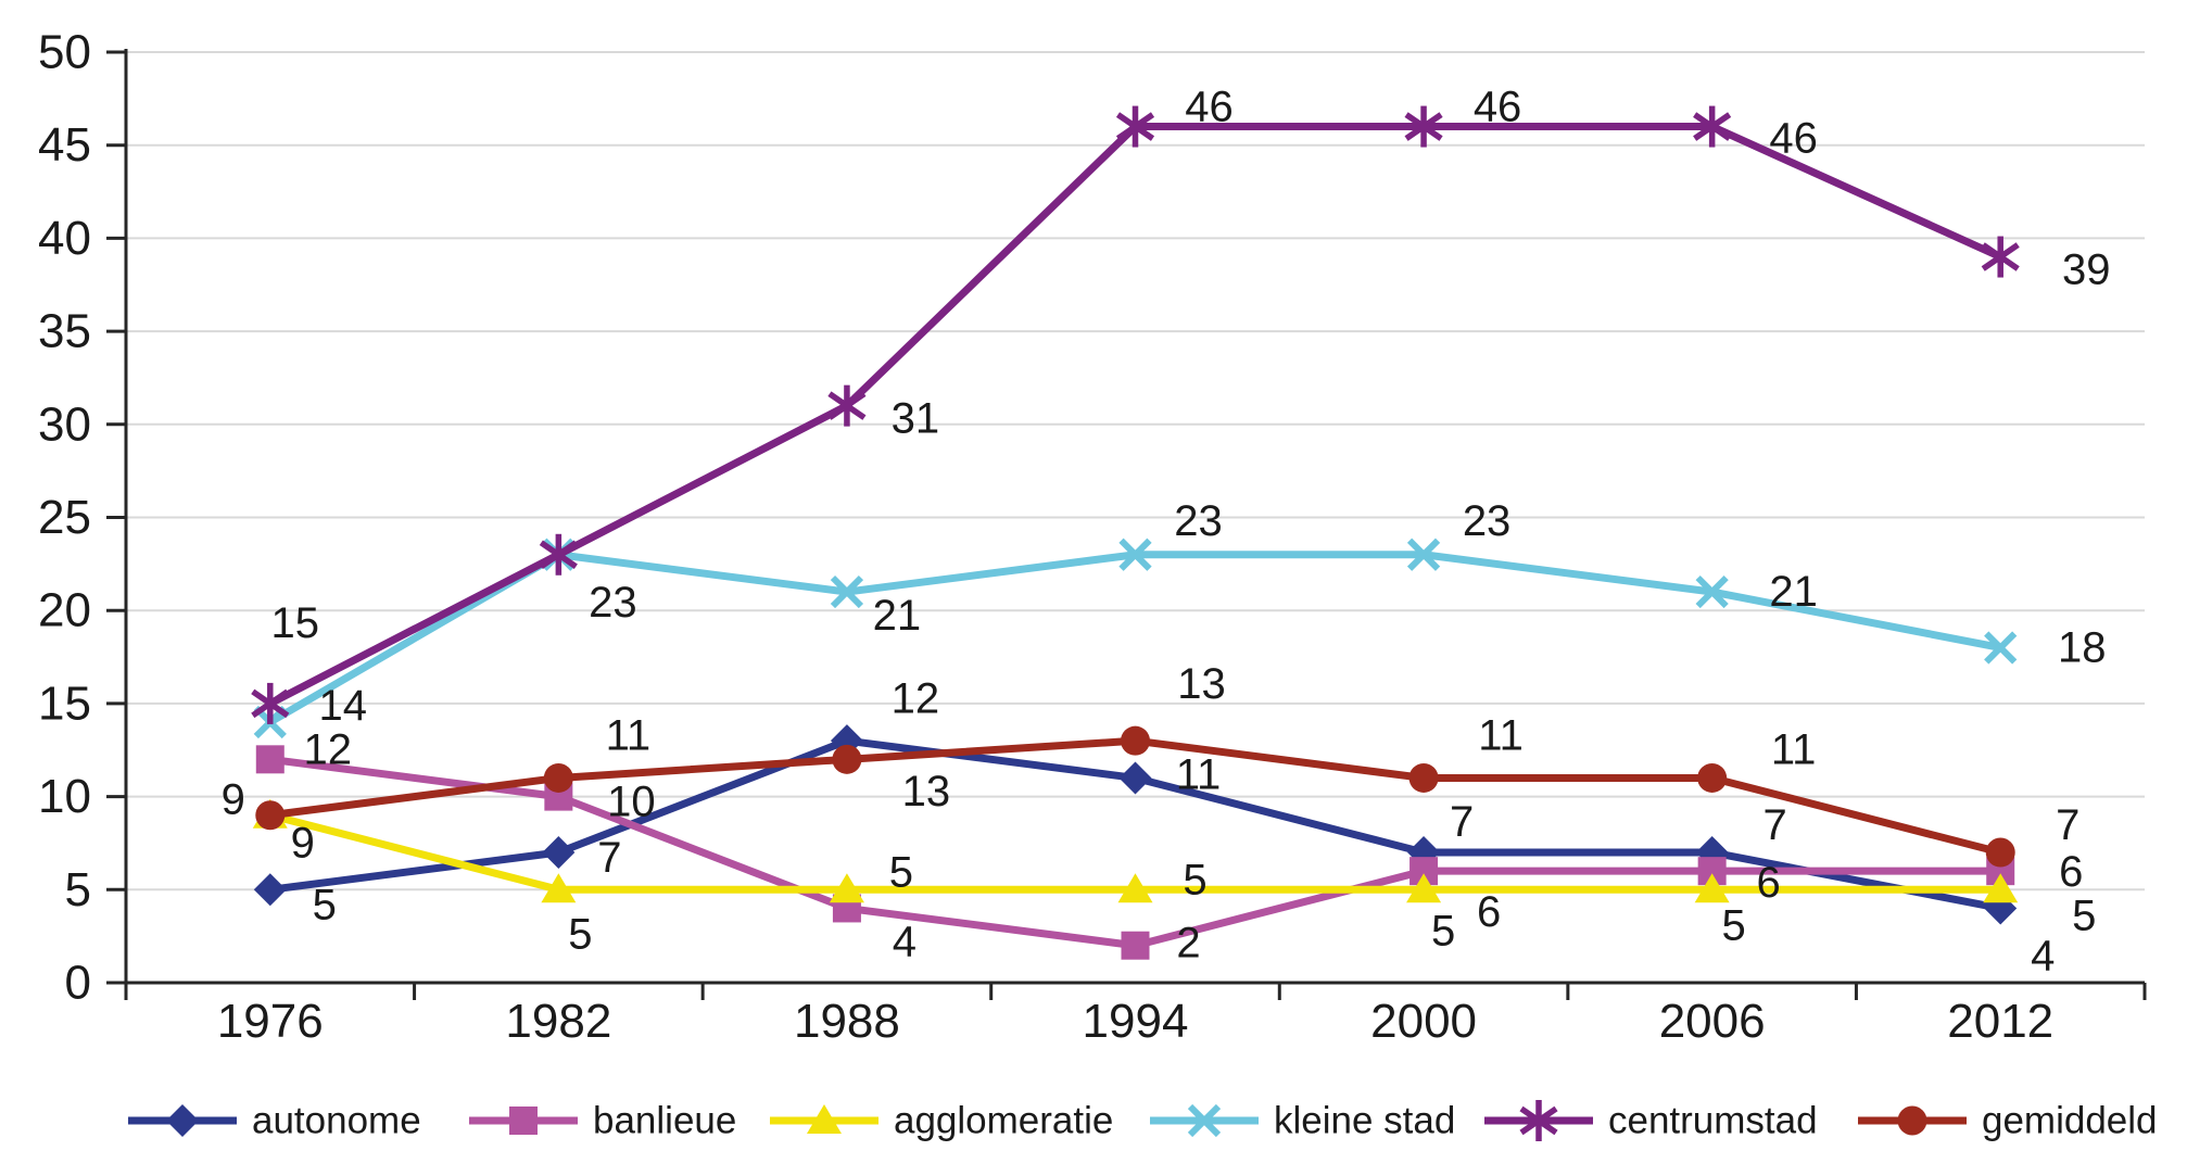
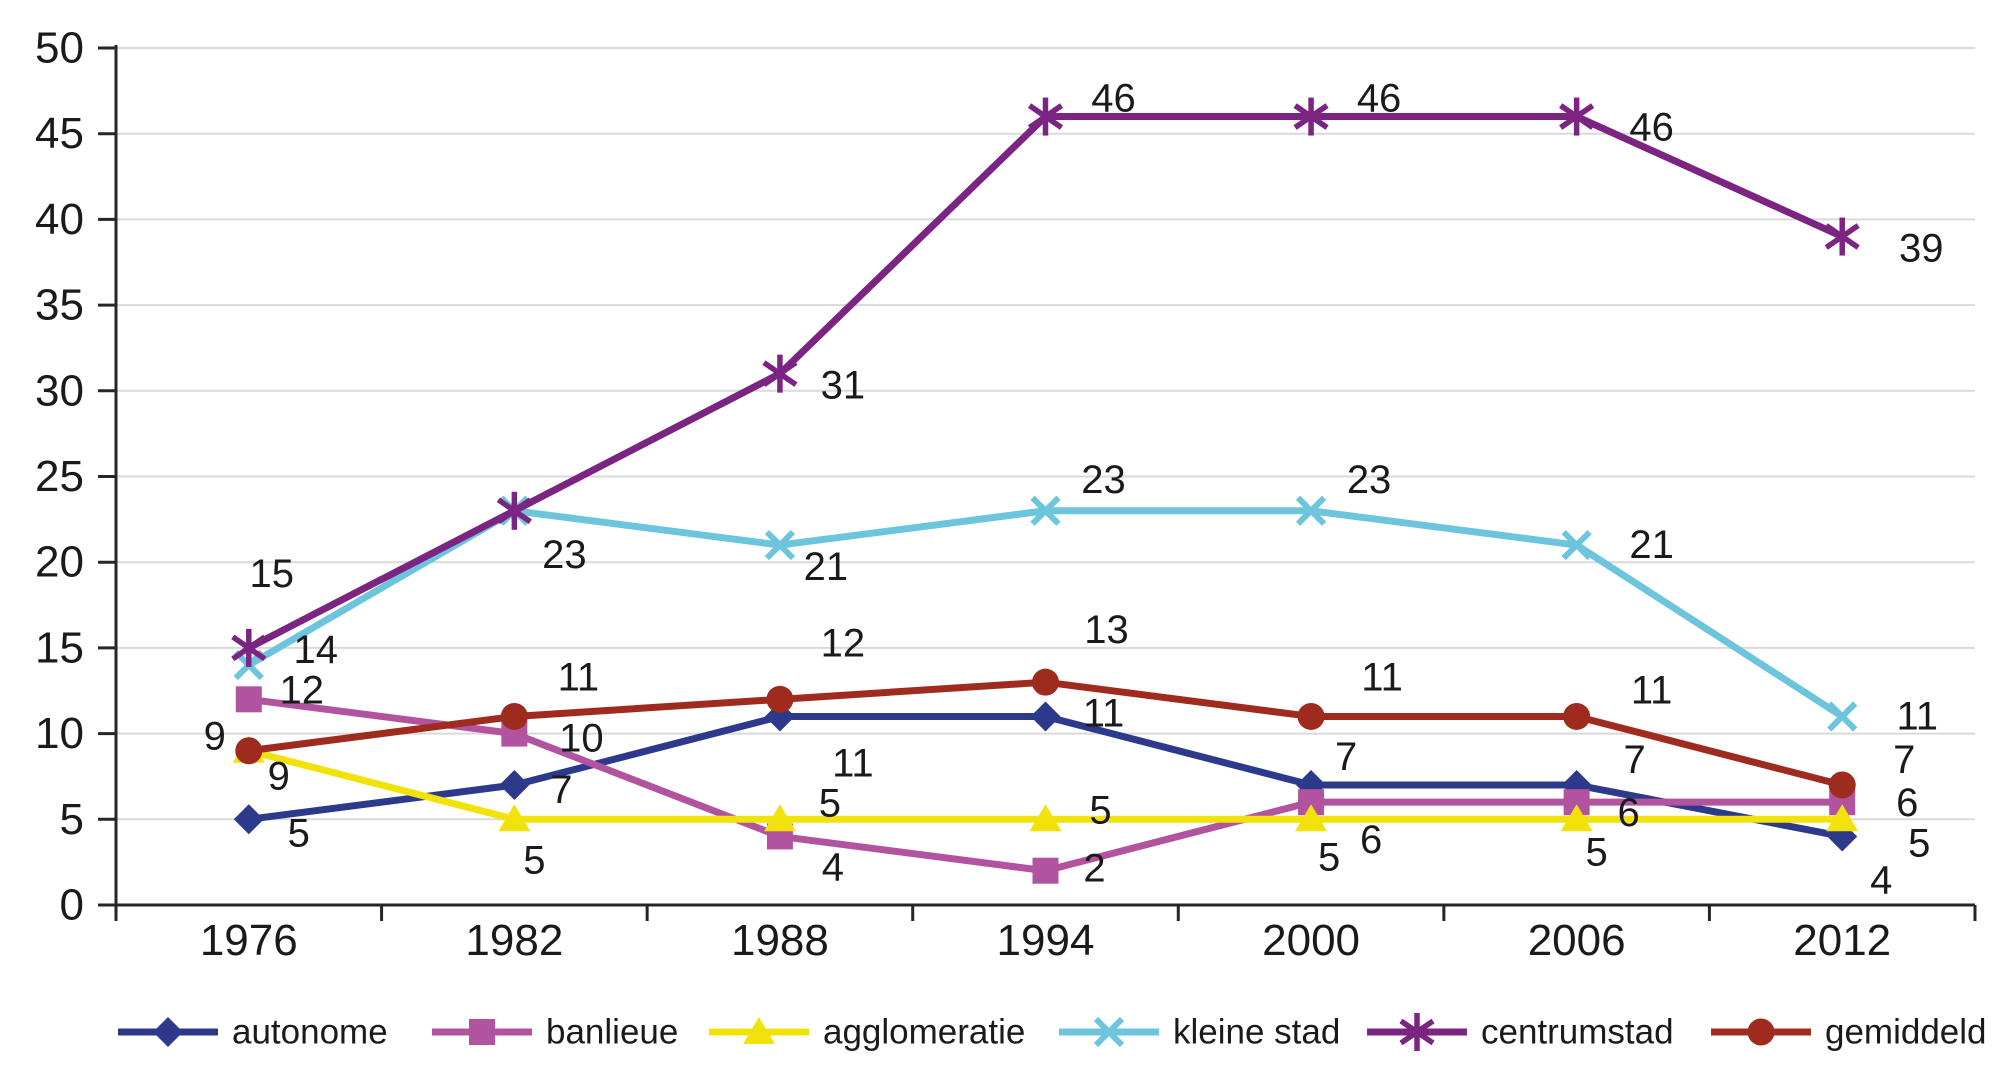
autonome/1988: 13 -> 11
kleine stad/2012: 18 -> 11
